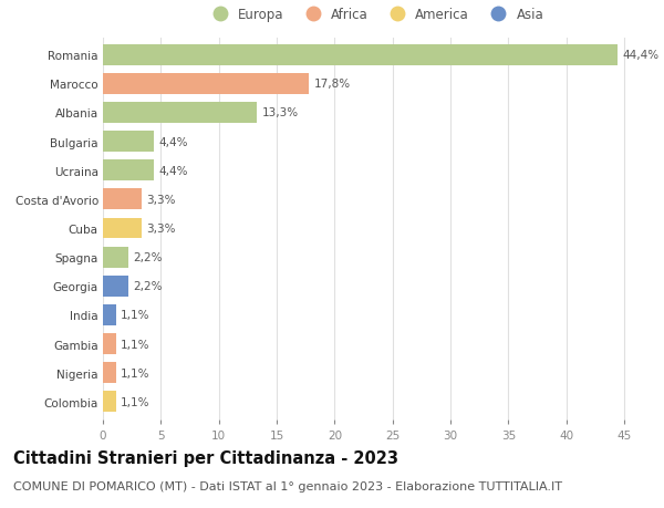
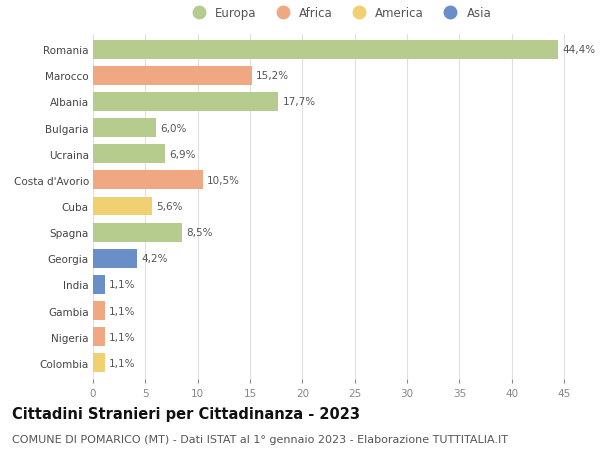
Marocco: 17,8% -> 15,2%
Albania: 13,3% -> 17,7%
Bulgaria: 4,4% -> 6,0%
Ucraina: 4,4% -> 6,9%
Costa d'Avorio: 3,3% -> 10,5%
Cuba: 3,3% -> 5,6%
Spagna: 2,2% -> 8,5%
Georgia: 2,2% -> 4,2%
